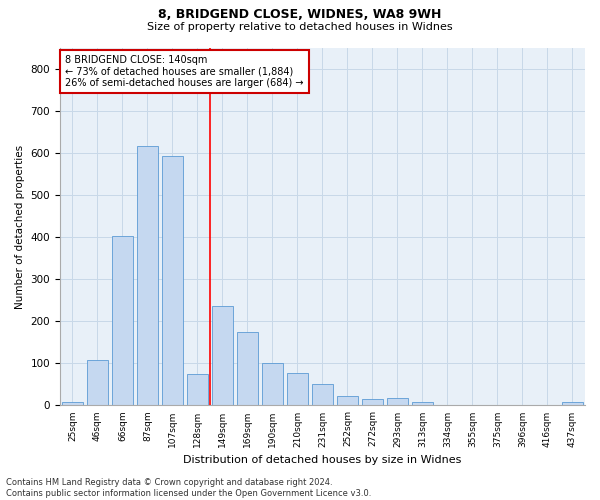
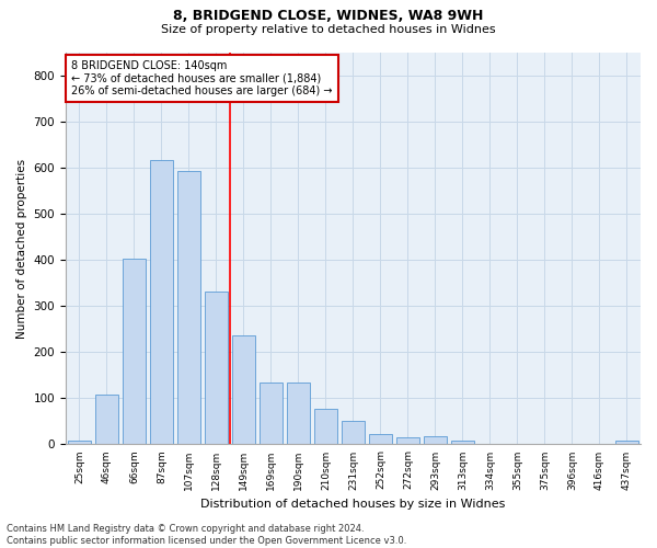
128sqm: 75 -> 330
169sqm: 175 -> 134
190sqm: 100 -> 134
